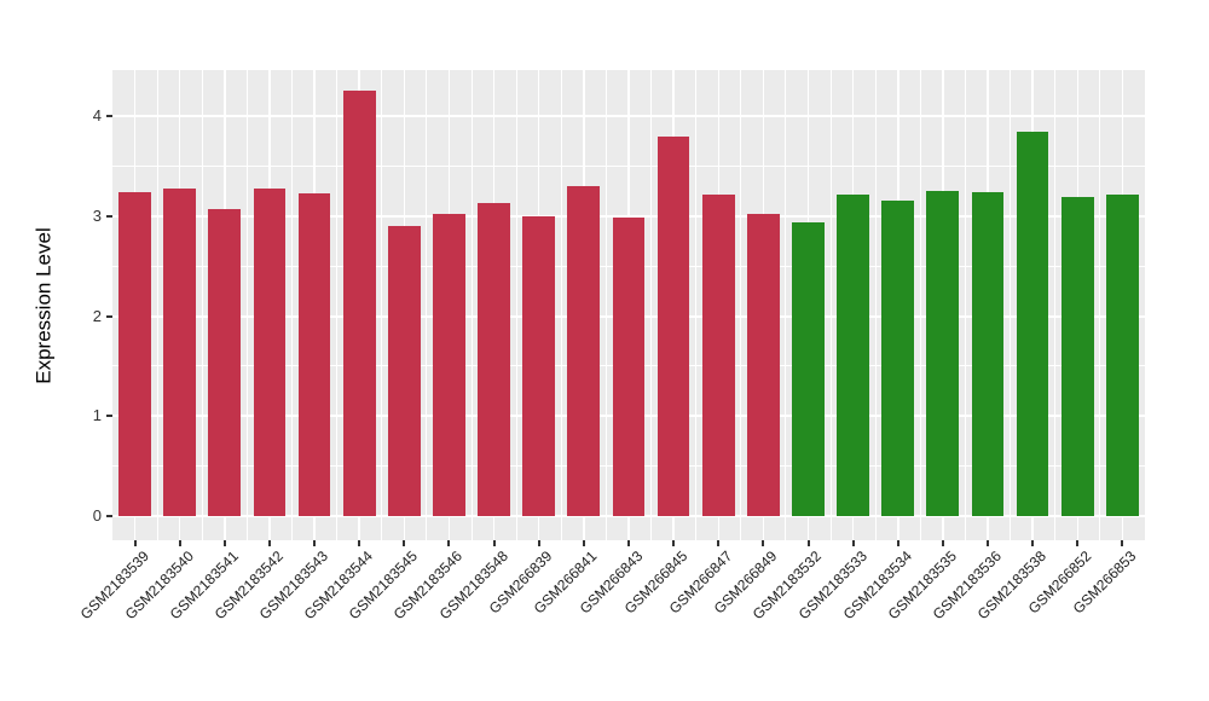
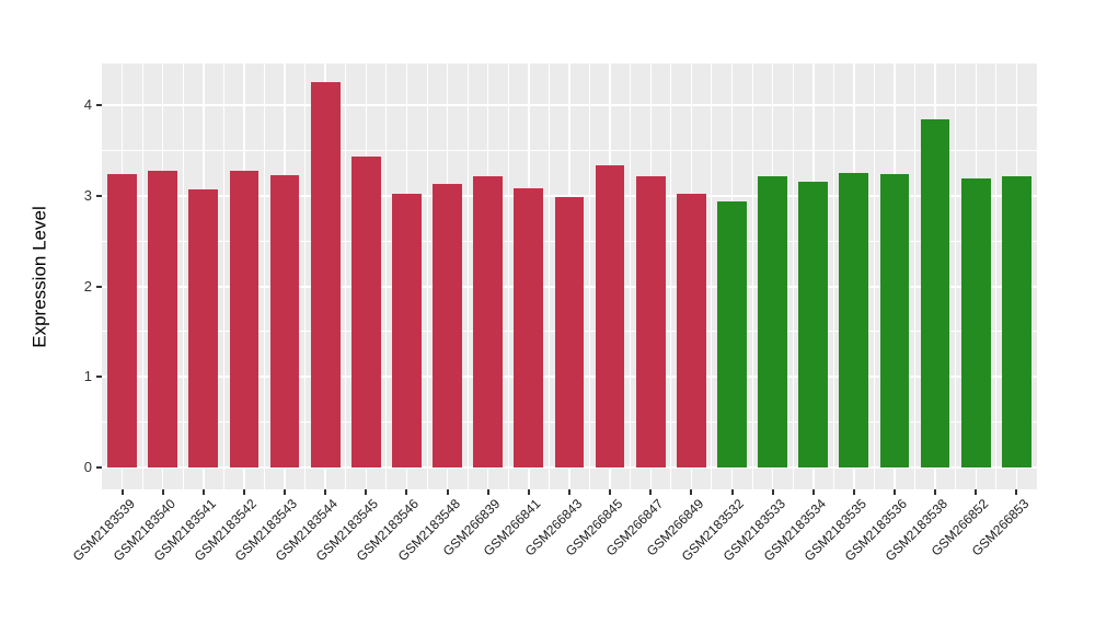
GSM2183545: 2.9 -> 3.4
GSM266839: 3.0 -> 3.2
GSM266841: 3.3 -> 3.1
GSM266845: 3.8 -> 3.3
